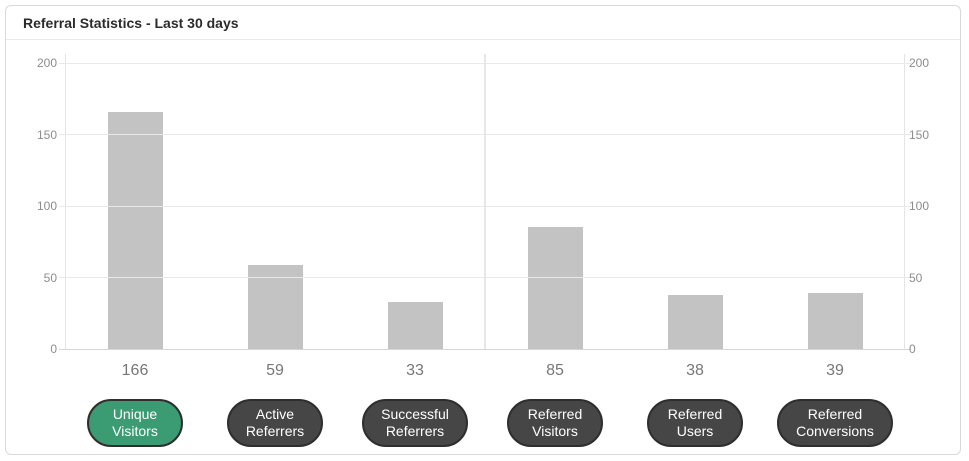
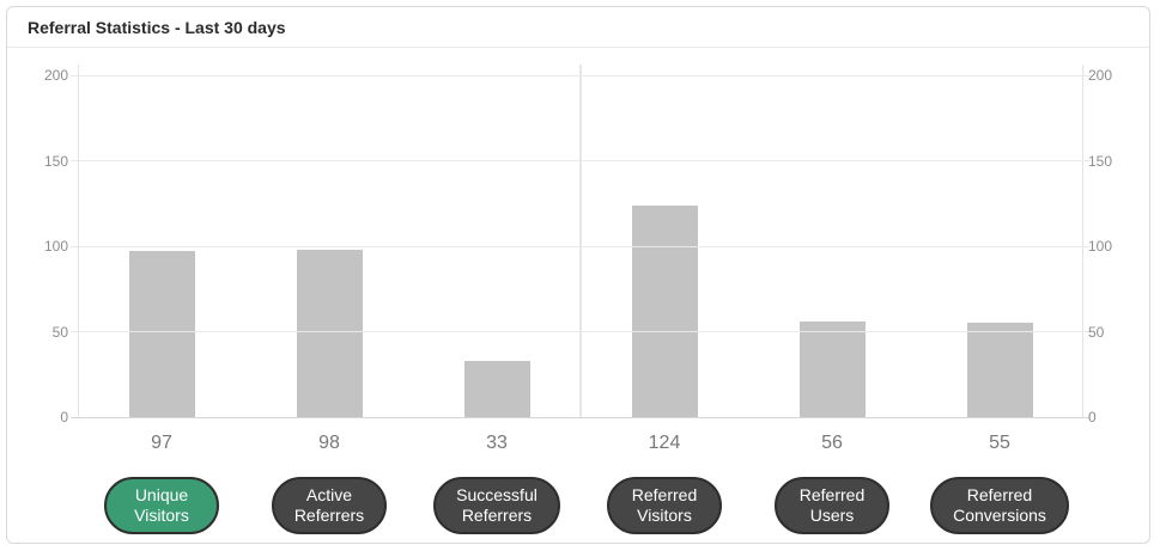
Unique Visitors: 166 -> 97
Active Referrers: 59 -> 98
Referred Visitors: 85 -> 124
Referred Users: 38 -> 56
Referred Conversions: 39 -> 55
